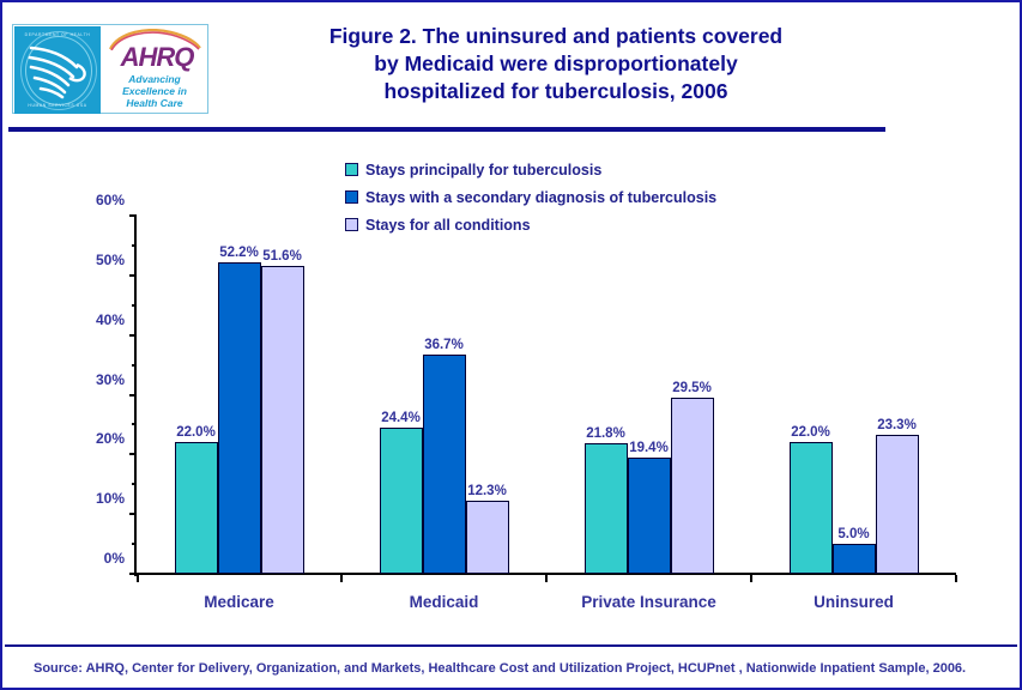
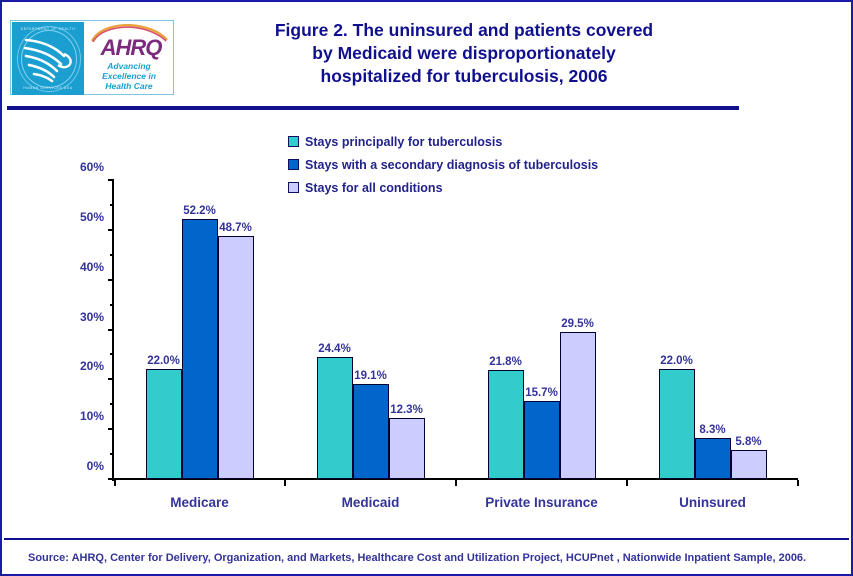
Stays for all conditions/Medicare: 51.6% -> 48.7%
Stays with a secondary diagnosis of tuberculosis/Medicaid: 36.7% -> 19.1%
Stays with a secondary diagnosis of tuberculosis/Private Insurance: 19.4% -> 15.7%
Stays with a secondary diagnosis of tuberculosis/Uninsured: 5.0% -> 8.3%
Stays for all conditions/Uninsured: 23.3% -> 5.8%
